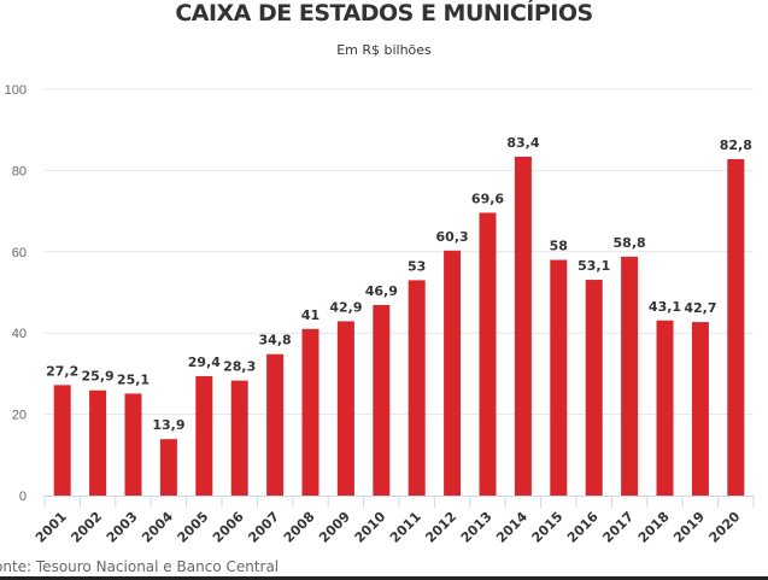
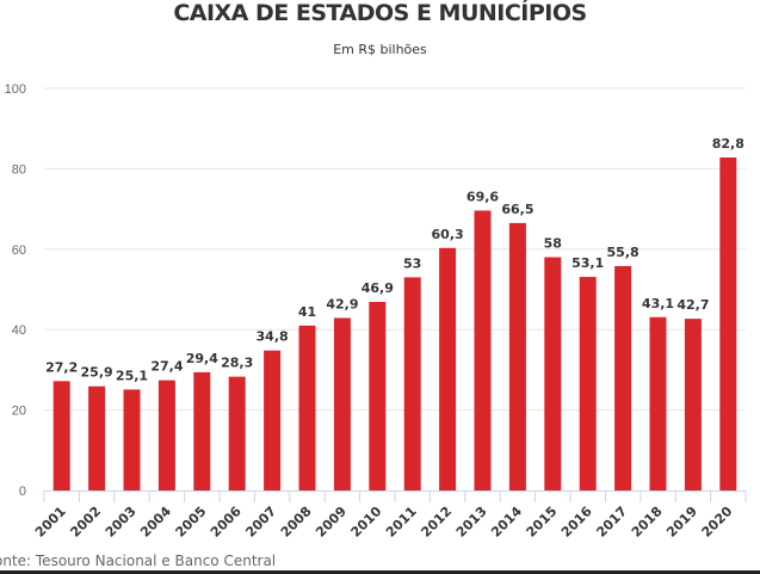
2004: 13,9 -> 27,4
2014: 83,4 -> 66,5
2017: 58,8 -> 55,8
